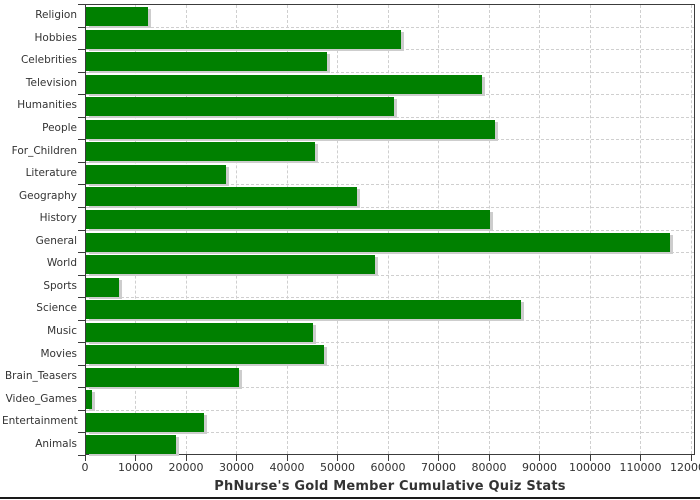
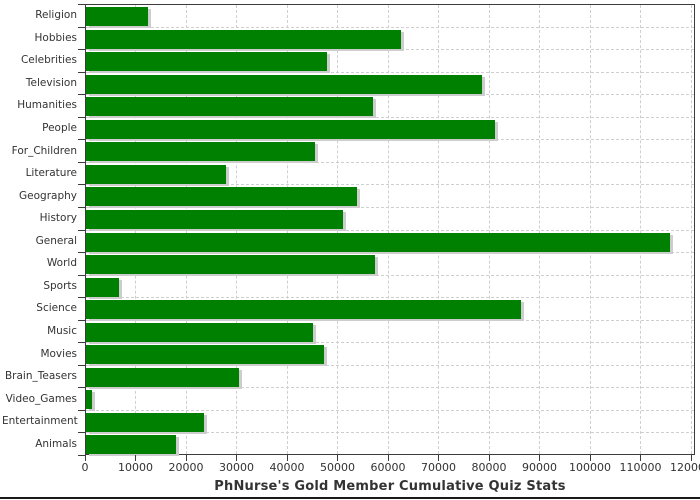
Humanities: 61000 -> 57000
History: 80000 -> 51000
